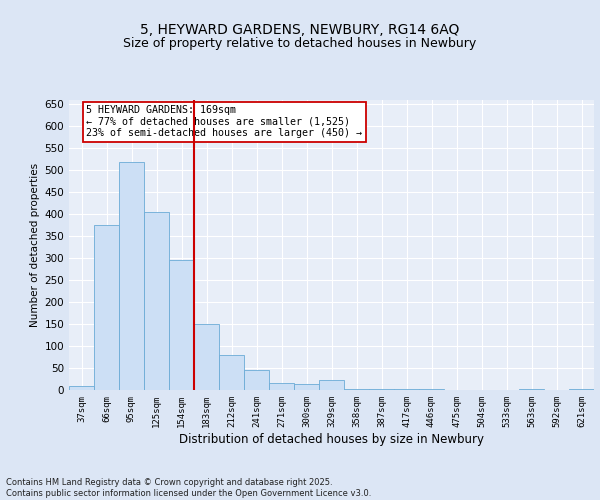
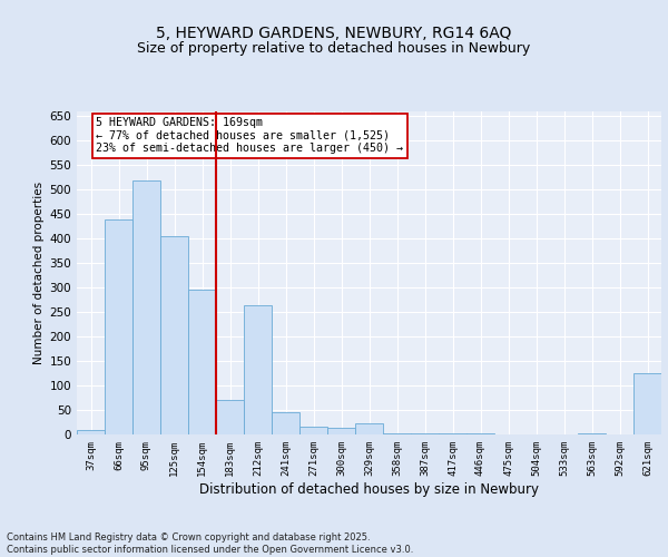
66sqm: 375 -> 440
183sqm: 150 -> 70
212sqm: 80 -> 265
621sqm: 3 -> 125
